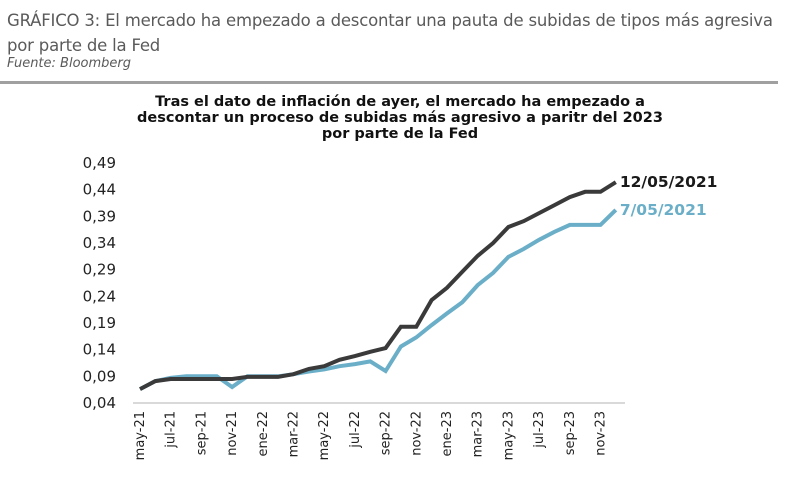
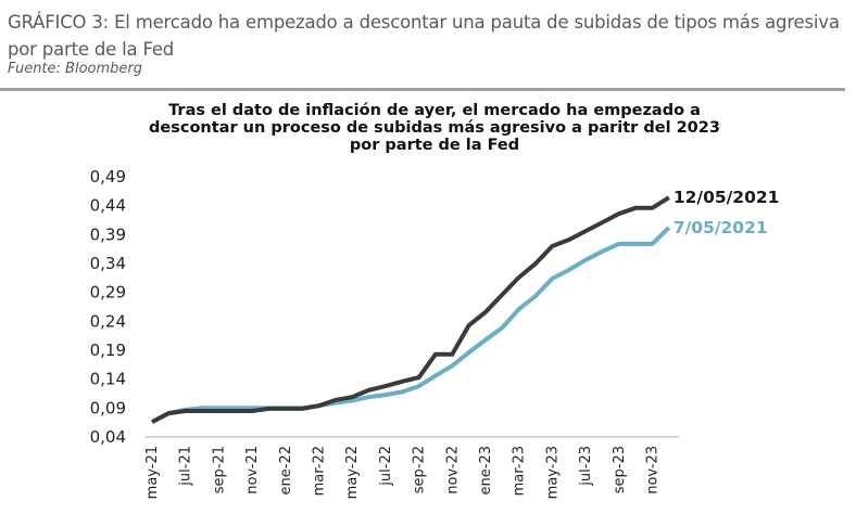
7/05/2021/nov-21: 0,07 -> 0,09
7/05/2021/sep-22: 0,10 -> 0,13
